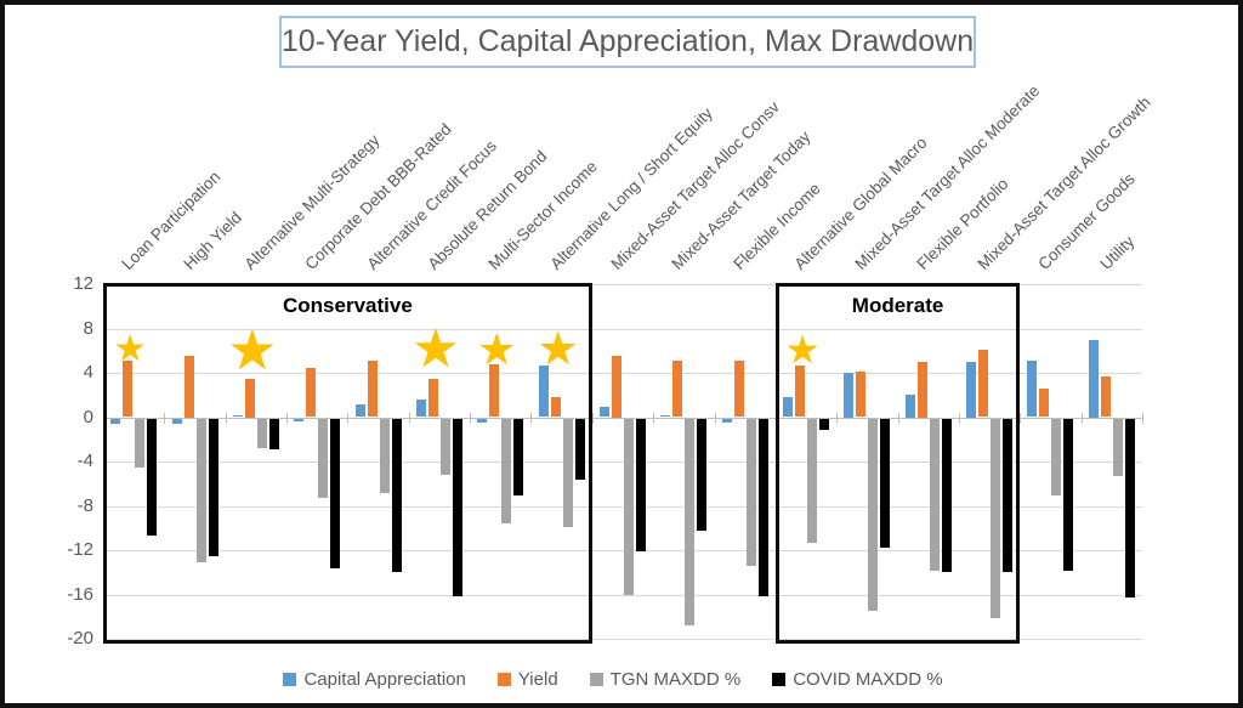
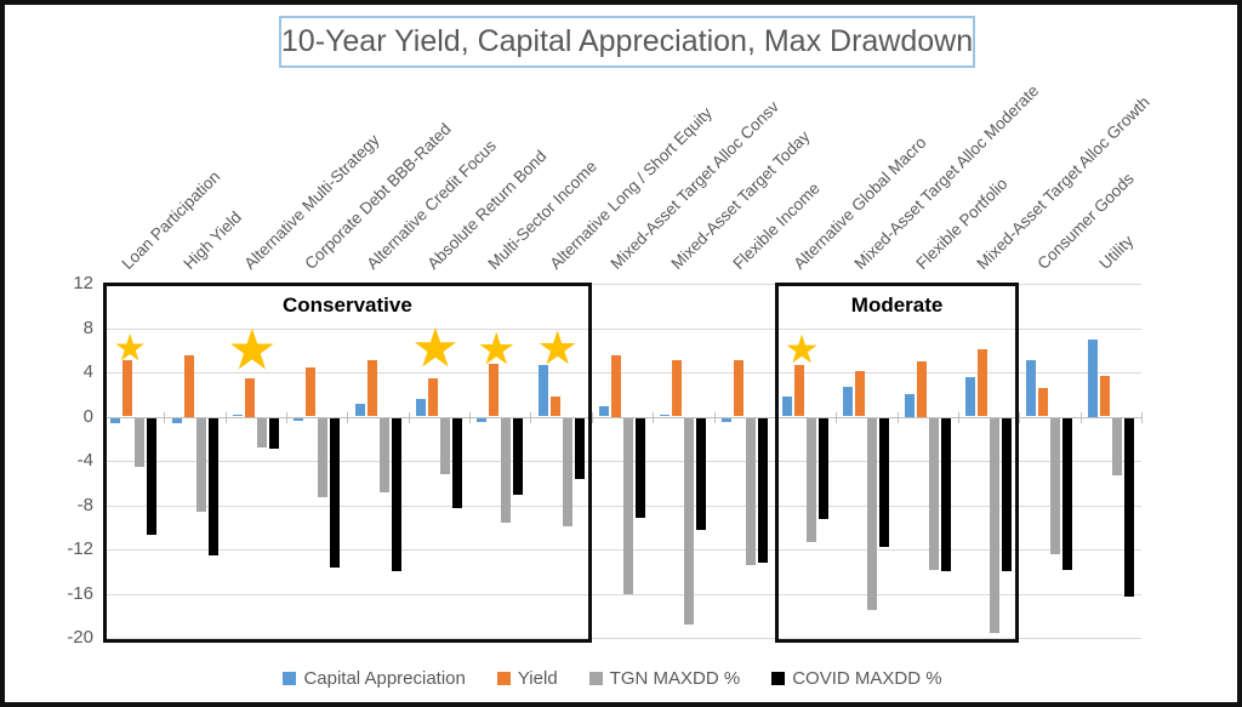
TGN MAXDD %/High Yield: -13 -> -8
COVID MAXDD %/Absolute Return Bond: -16 -> -8
COVID MAXDD %/Mixed-Asset Target Alloc Consv: -12 -> -9
COVID MAXDD %/Flexible Income: -16 -> -13
COVID MAXDD %/Alternative Global Macro: -1 -> -9
Capital Appreciation/Mixed-Asset Target Alloc Moderate: 4 -> 3
Capital Appreciation/Mixed-Asset Target Alloc Growth: 5 -> 4
TGN MAXDD %/Mixed-Asset Target Alloc Growth: -18 -> -20
TGN MAXDD %/Consumer Goods: -7 -> -12
